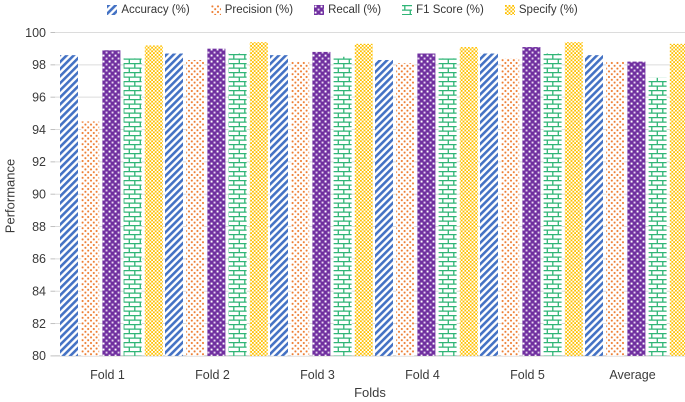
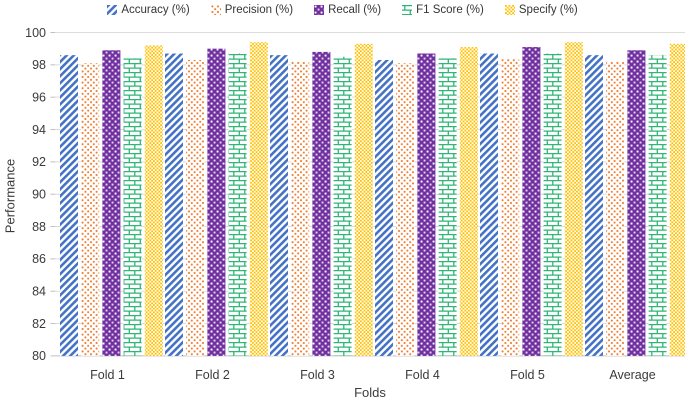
Precision (%)/Fold 1: 94.5 -> 98.1
Recall (%)/Average: 98.2 -> 98.9
F1 Score (%)/Average: 97.2 -> 98.6
